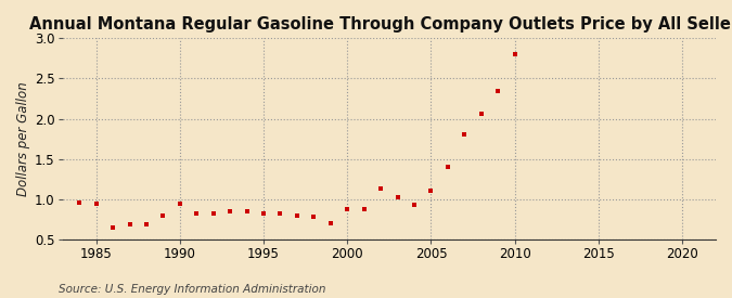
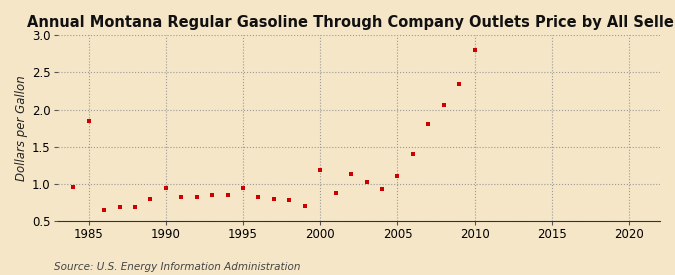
1985: 0.94 -> 1.84
1995: 0.82 -> 0.94
2000: 0.88 -> 1.18
